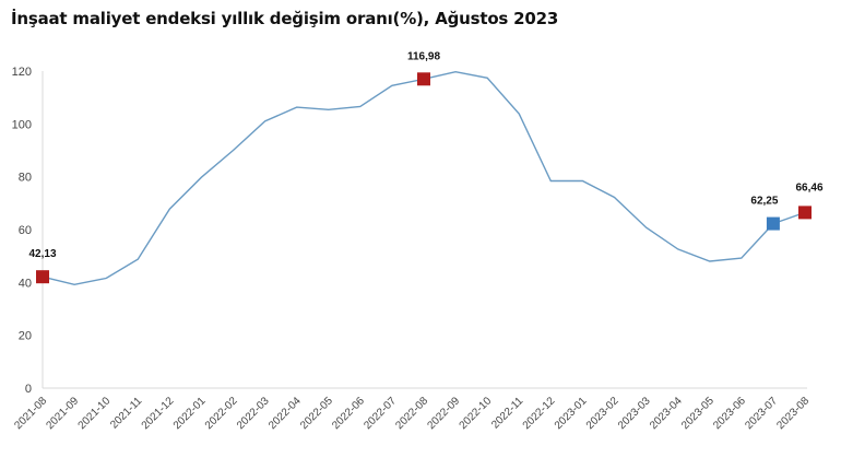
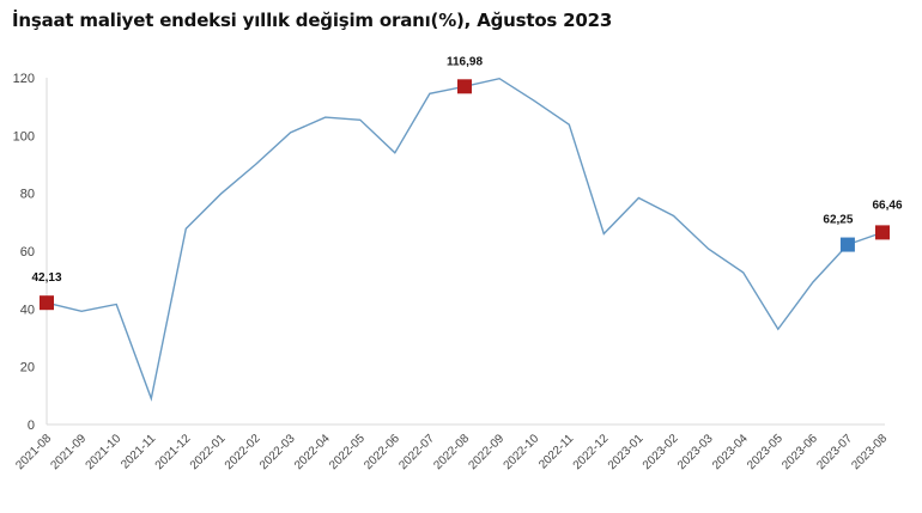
2021-11: 49 -> 9
2022-06: 107 -> 94
2022-10: 117 -> 112
2022-12: 78 -> 66
2023-05: 48 -> 33
